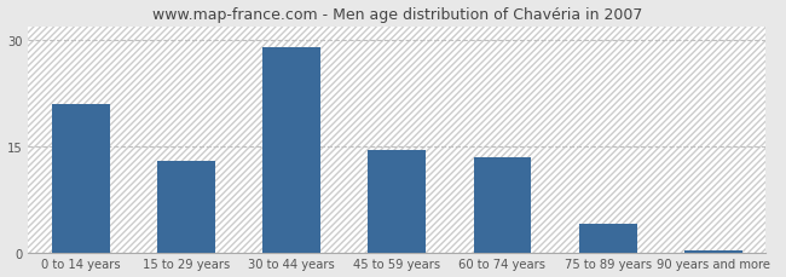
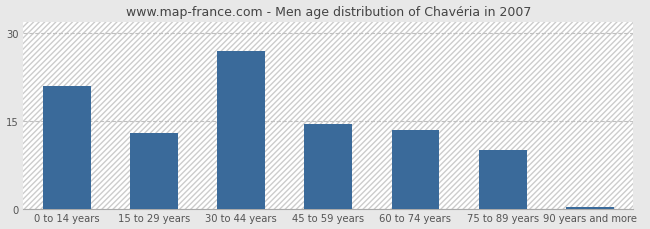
30 to 44 years: 29.0 -> 27.0
75 to 89 years: 4.0 -> 10.0
